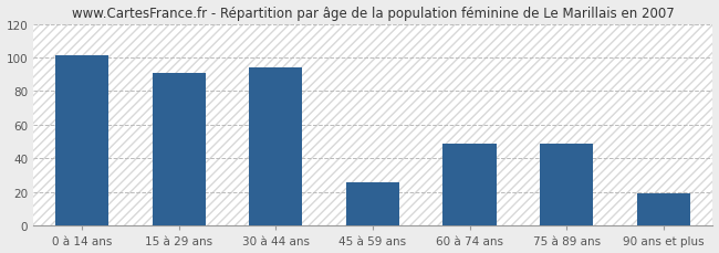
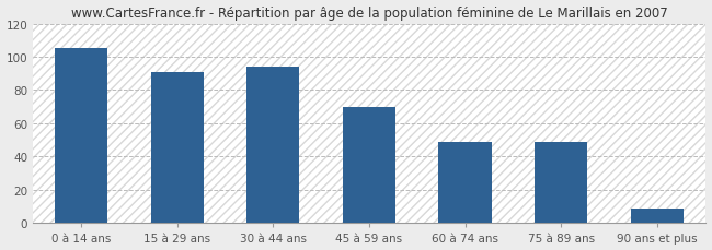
0 à 14 ans: 101 -> 105
45 à 59 ans: 26 -> 70
90 ans et plus: 19 -> 9
